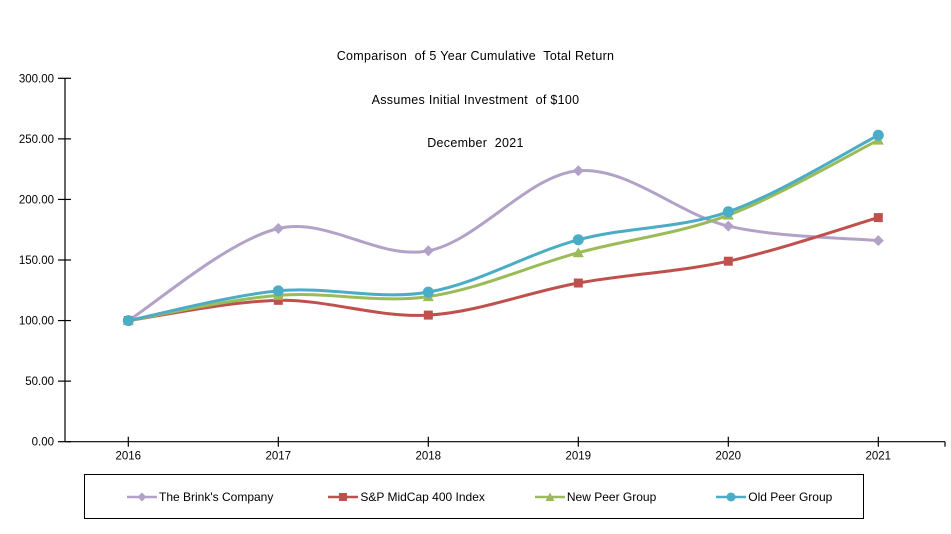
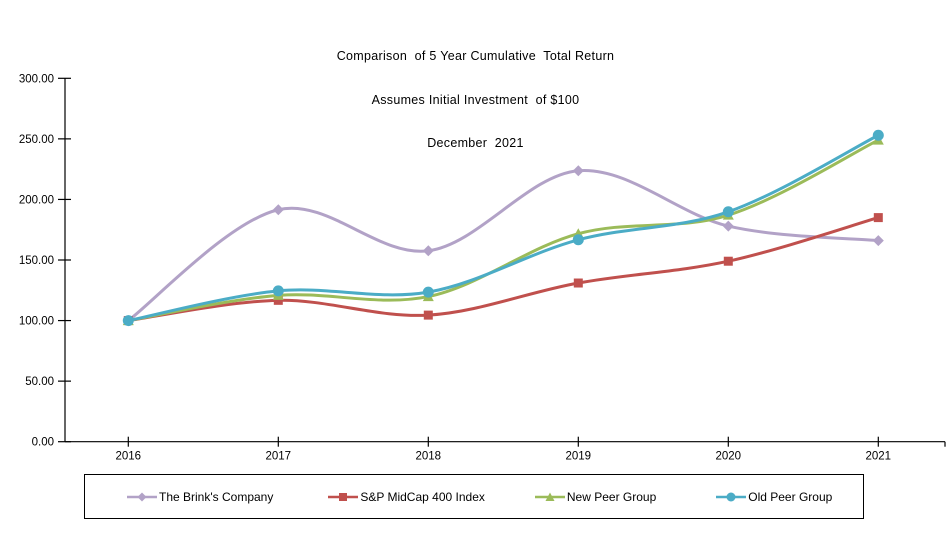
The Brink's Company/2017: 176 -> 192
New Peer Group/2019: 156 -> 172
